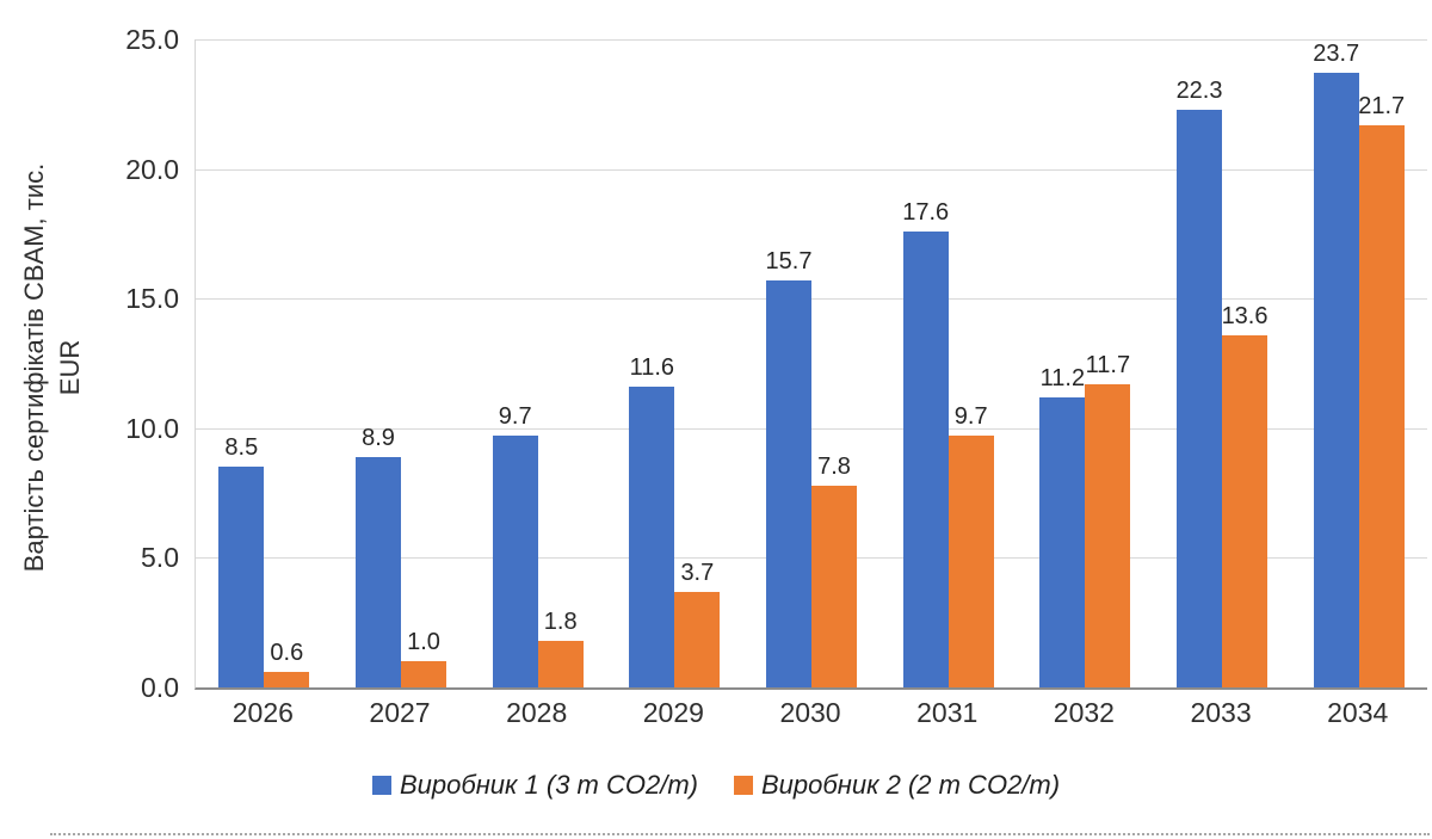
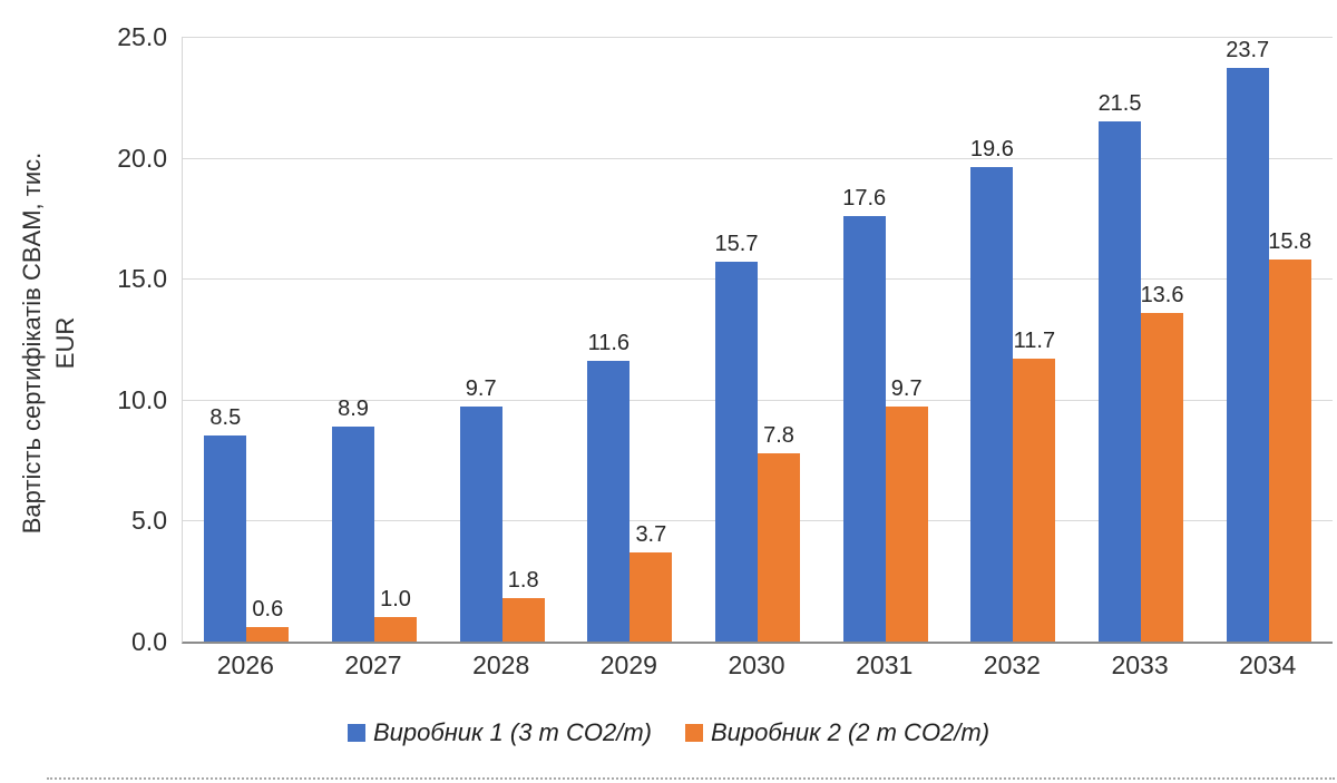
Виробник 1 (3 т CO2/т)/2032: 11.2 -> 19.6
Виробник 1 (3 т CO2/т)/2033: 22.3 -> 21.5
Виробник 2 (2 т CO2/т)/2034: 21.7 -> 15.8
